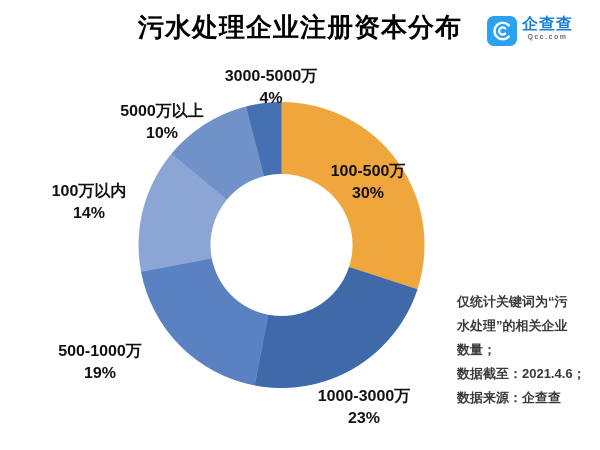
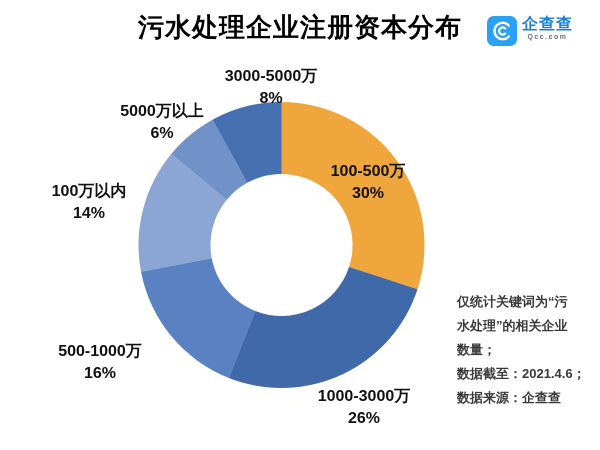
1000-3000万: 23% -> 26%
500-1000万: 19% -> 16%
5000万以上: 10% -> 6%
3000-5000万: 4% -> 8%
